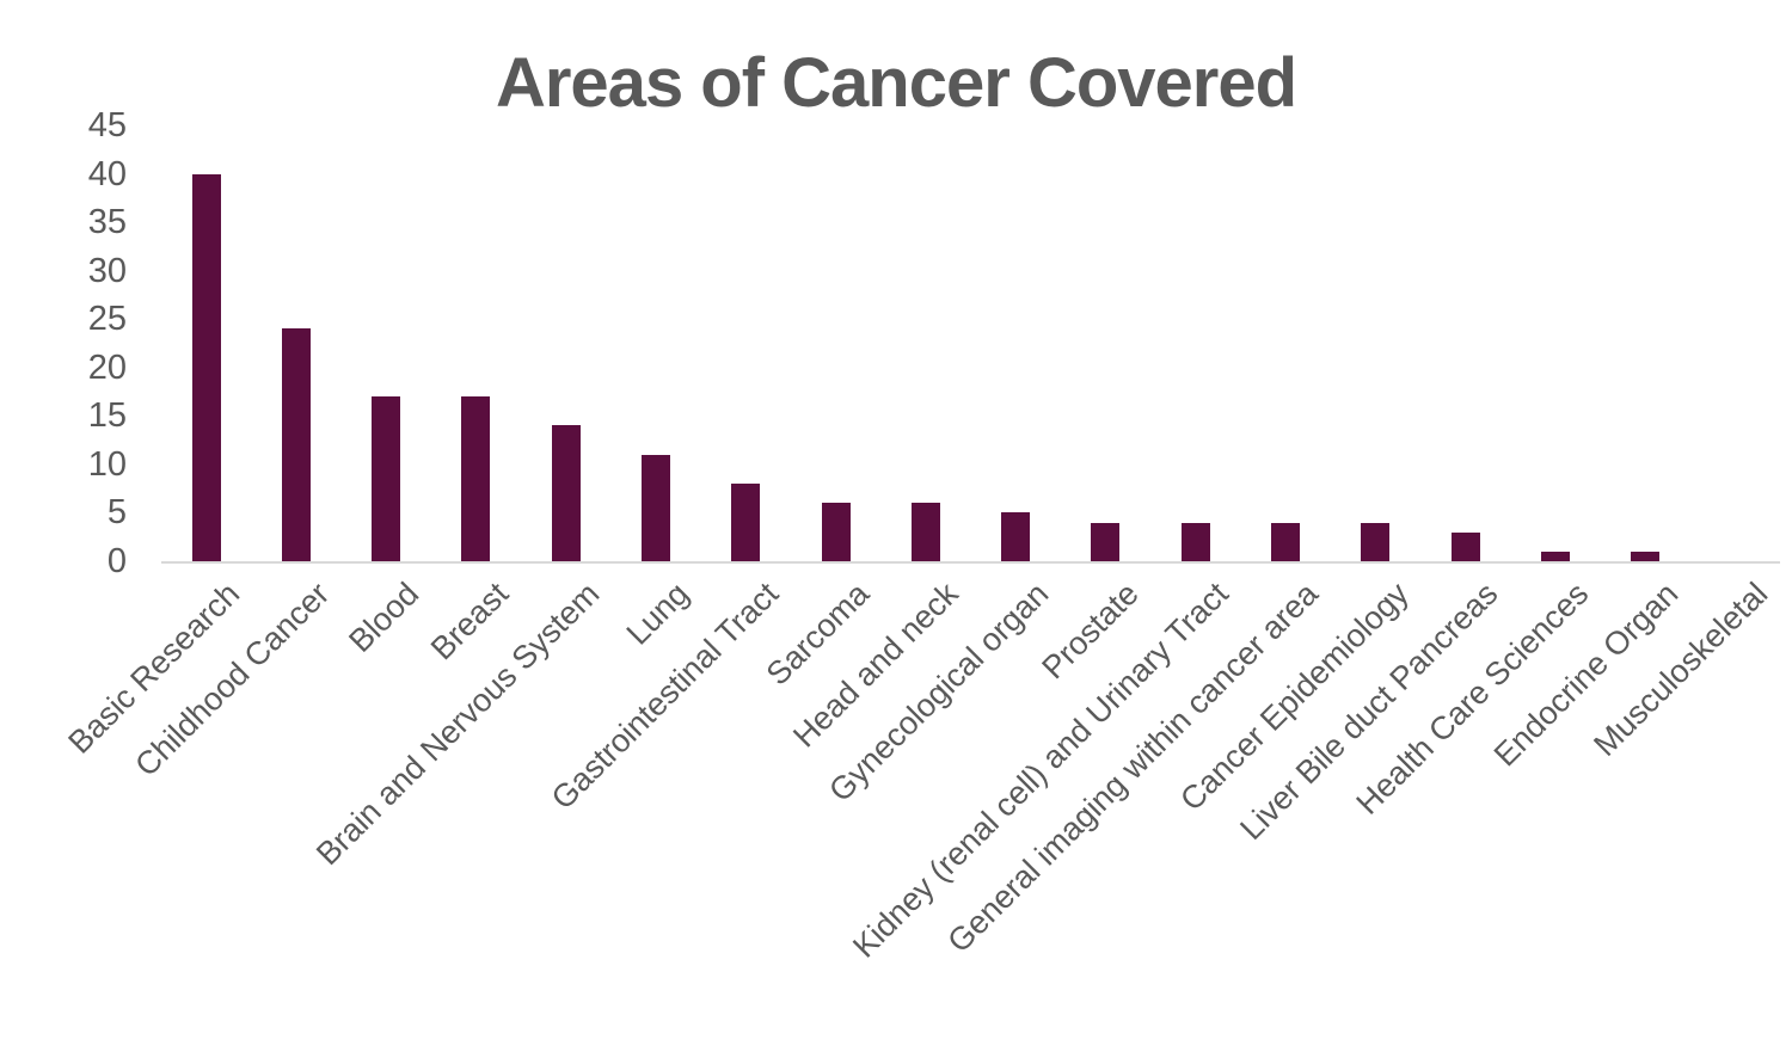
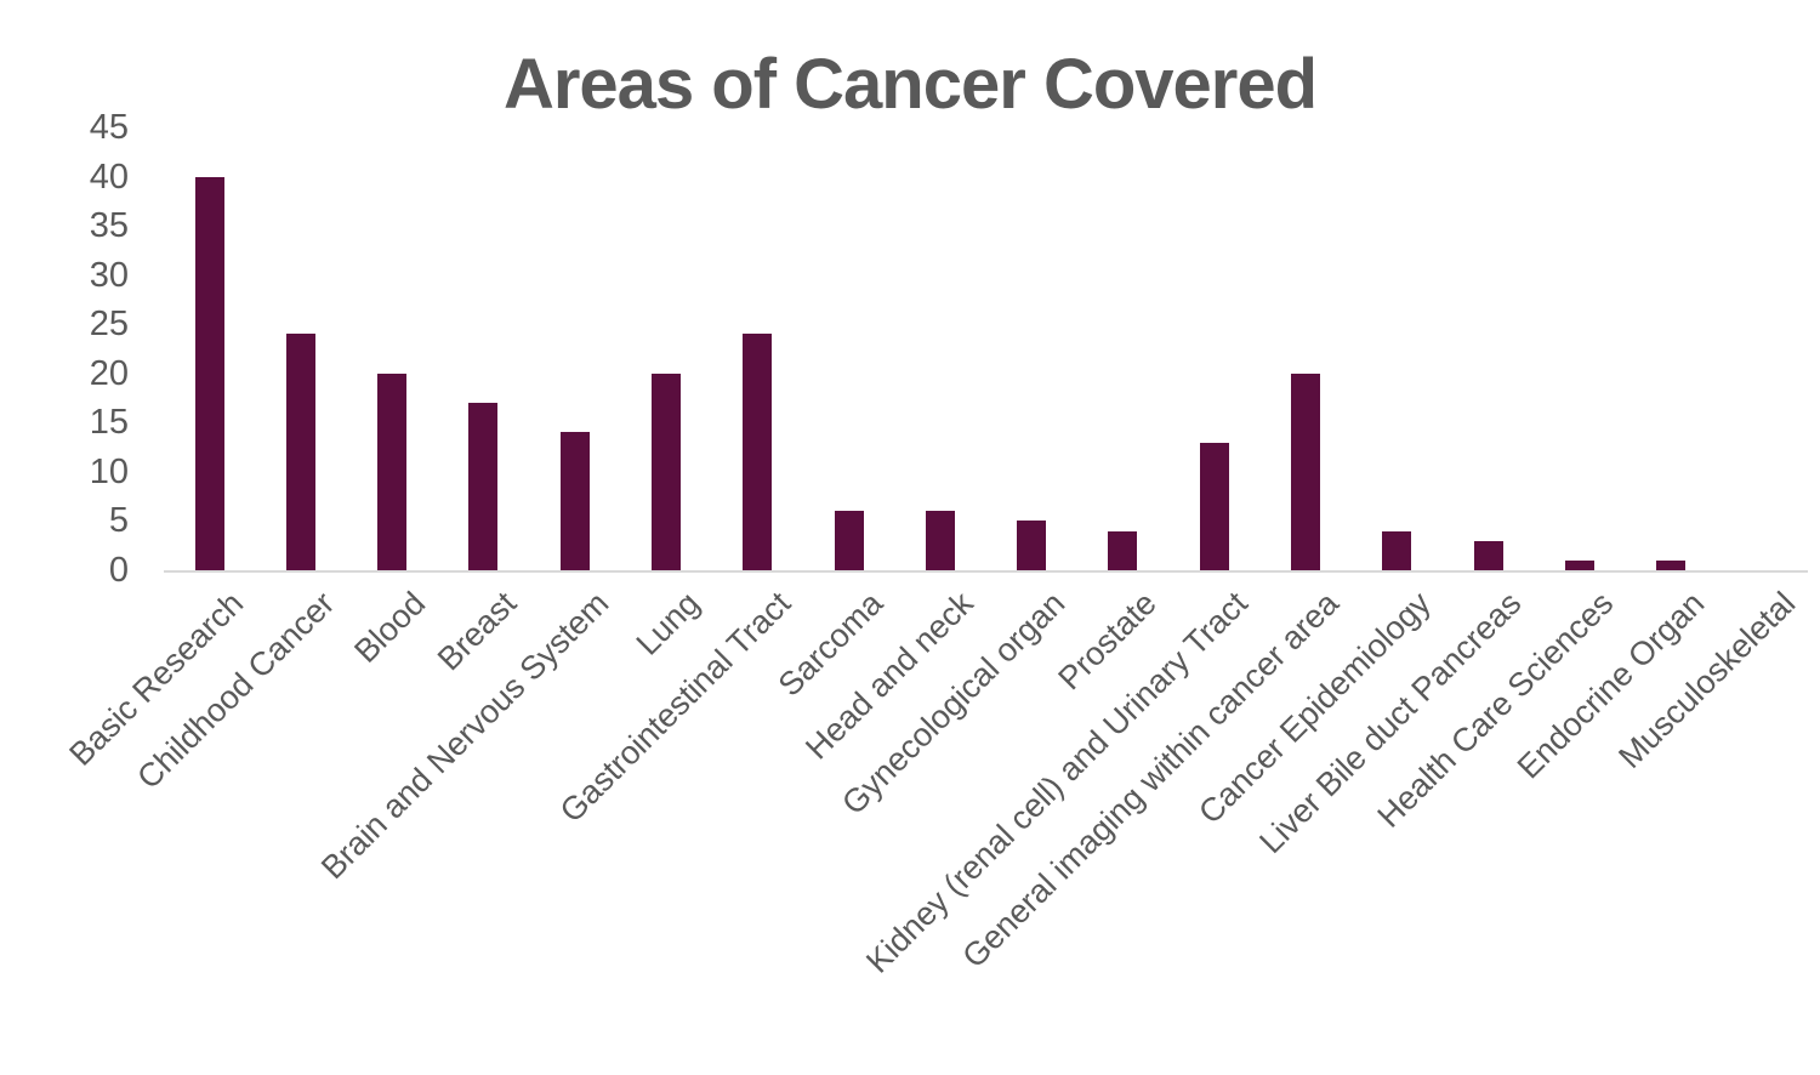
Blood: 17 -> 20
Lung: 11 -> 20
Gastrointestinal Tract: 8 -> 24
Kidney (renal cell) and Urinary Tract: 4 -> 13
General imaging within cancer area: 4 -> 20
